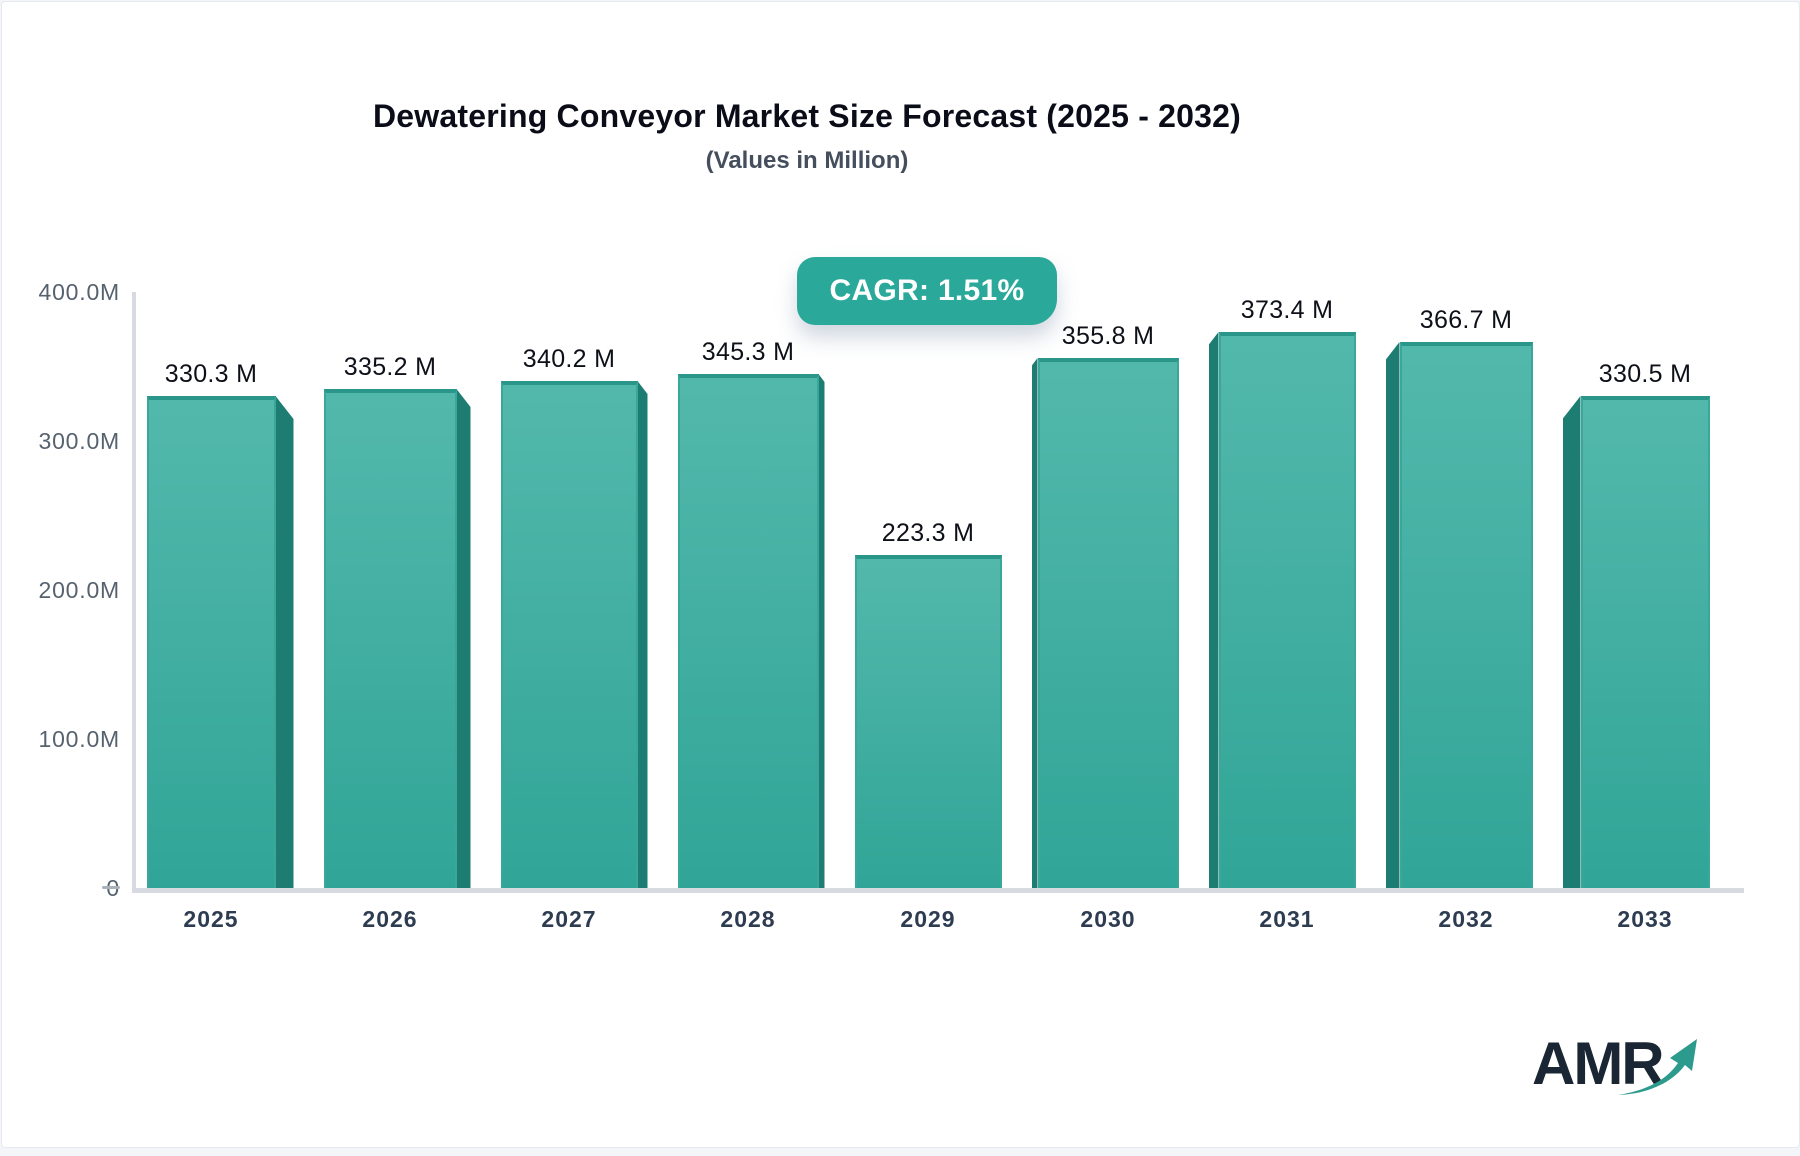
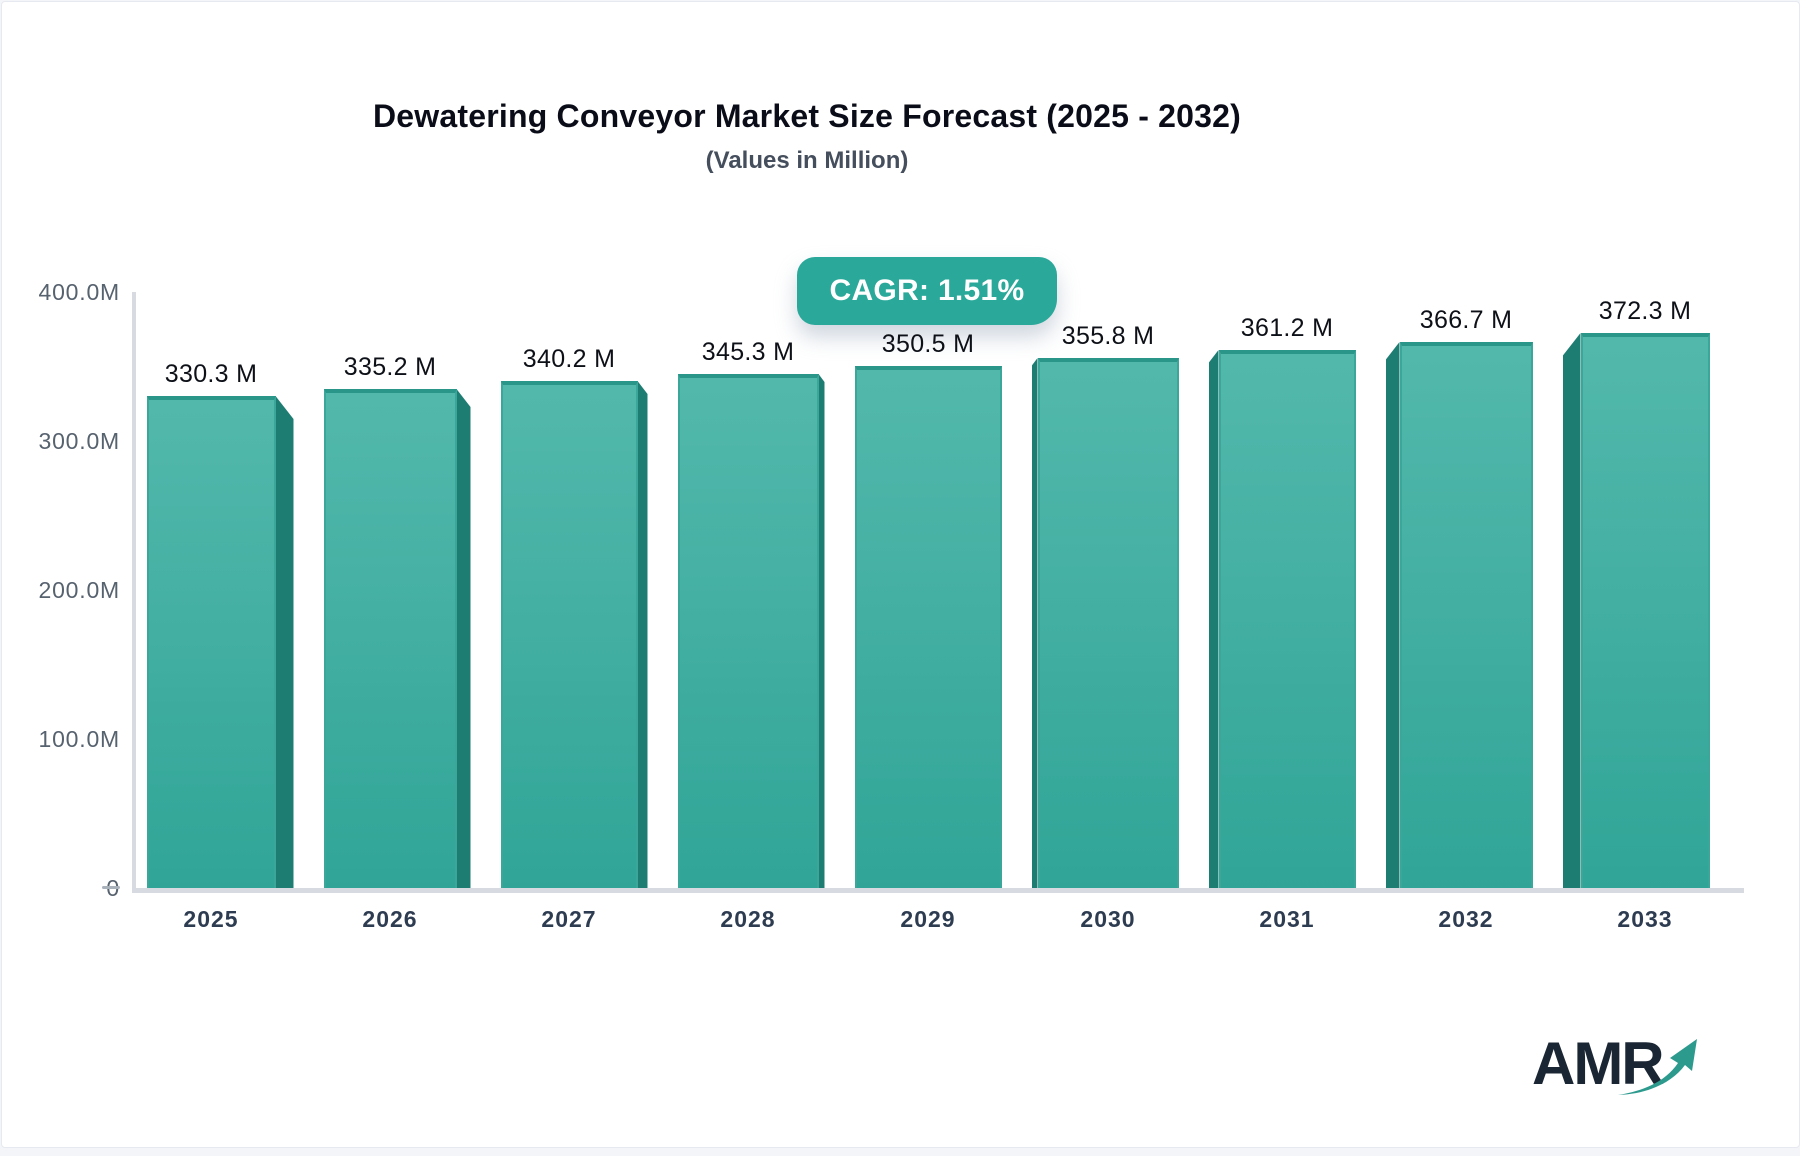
2029: 223.3 -> 350.5
2031: 373.4 -> 361.2
2033: 330.5 -> 372.3
